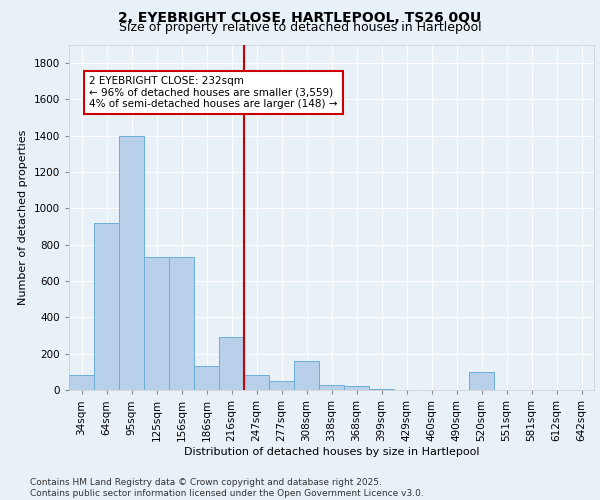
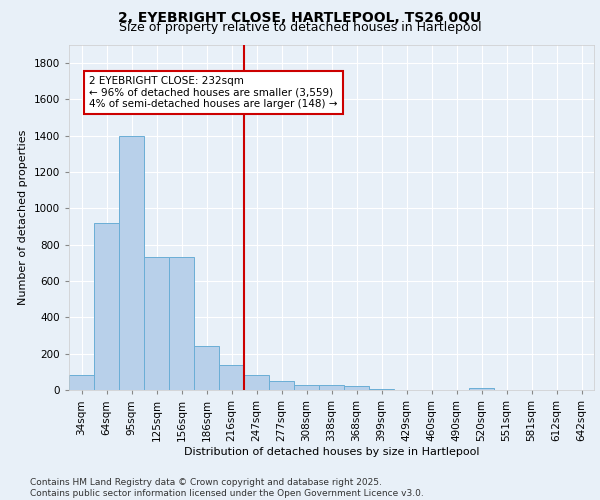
186sqm: 130 -> 240
216sqm: 290 -> 140
308sqm: 160 -> 30
520sqm: 100 -> 10
